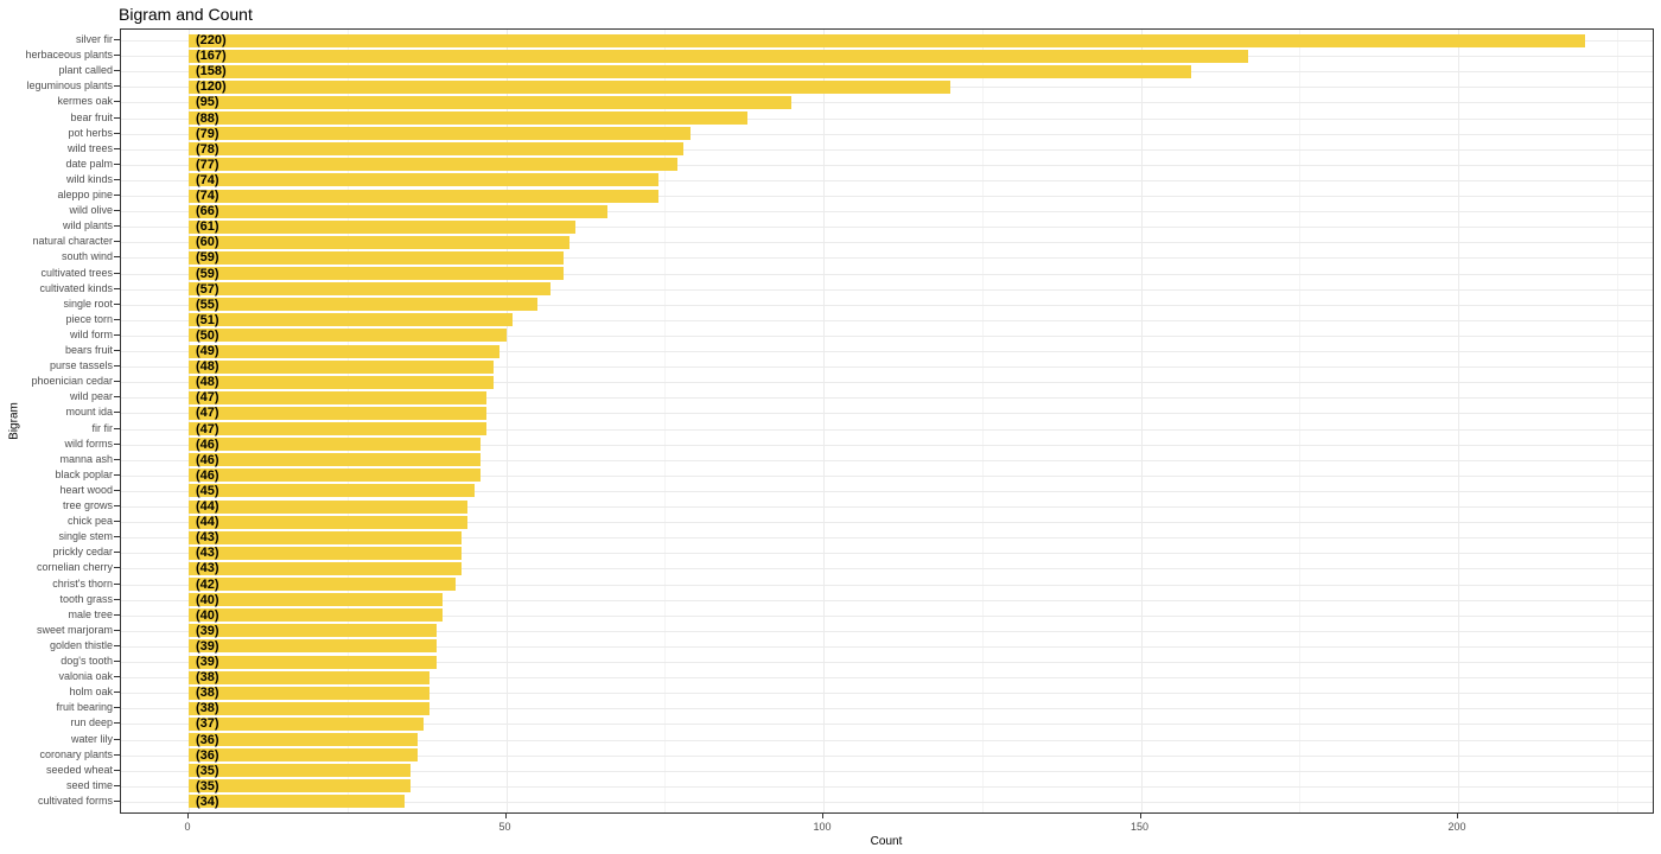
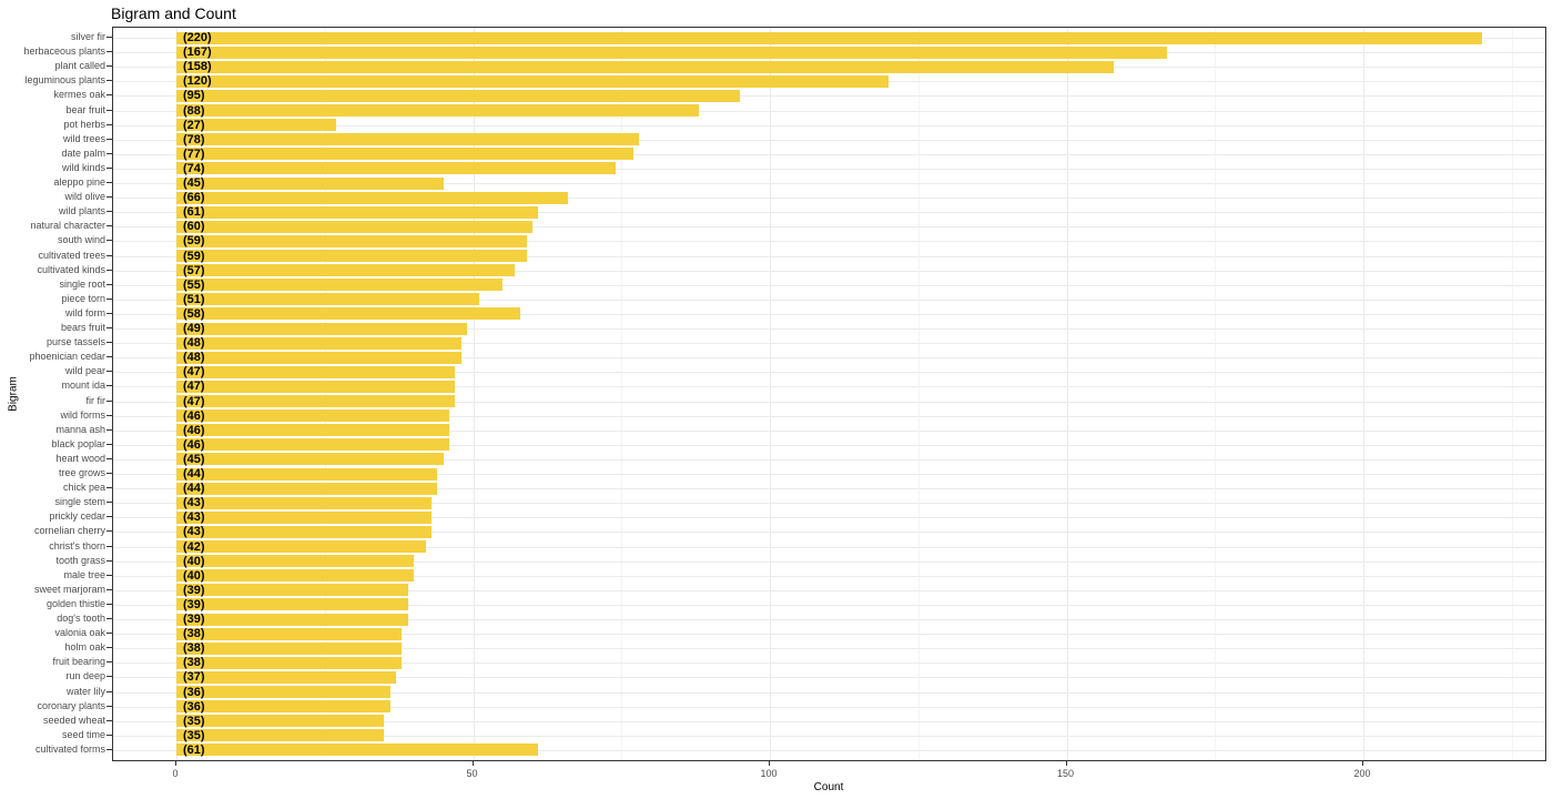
pot herbs: 79 -> 27
aleppo pine: 74 -> 45
wild form: 50 -> 58
cultivated forms: 34 -> 61
